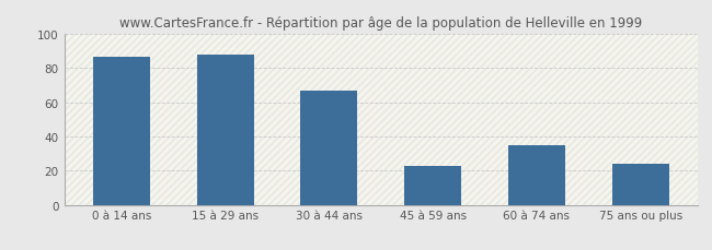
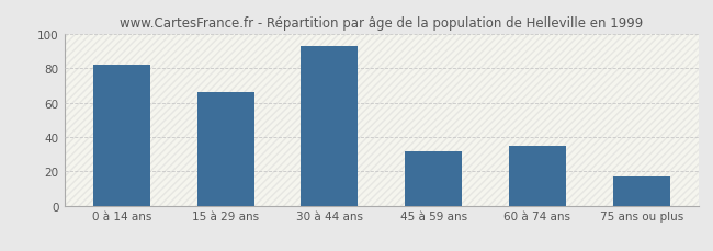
0 à 14 ans: 87 -> 82
15 à 29 ans: 88 -> 66
30 à 44 ans: 67 -> 93
45 à 59 ans: 23 -> 32
75 ans ou plus: 24 -> 17
